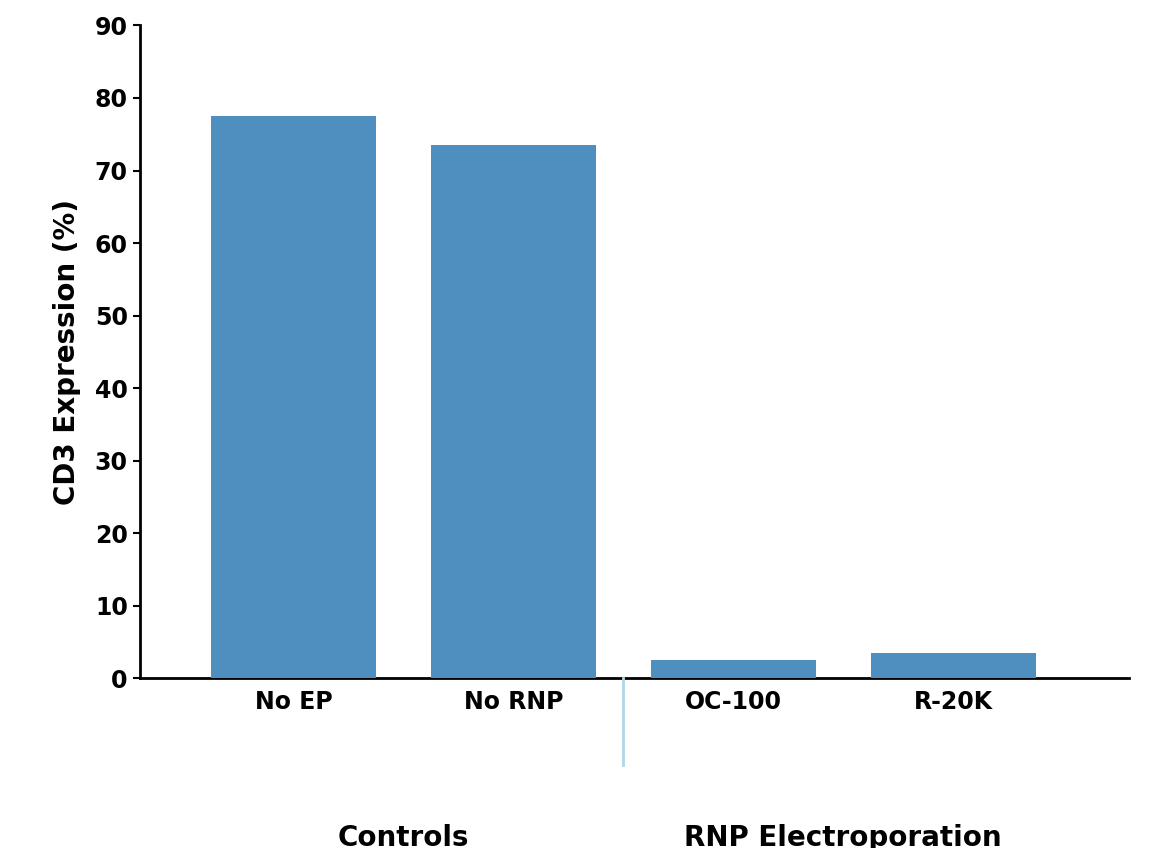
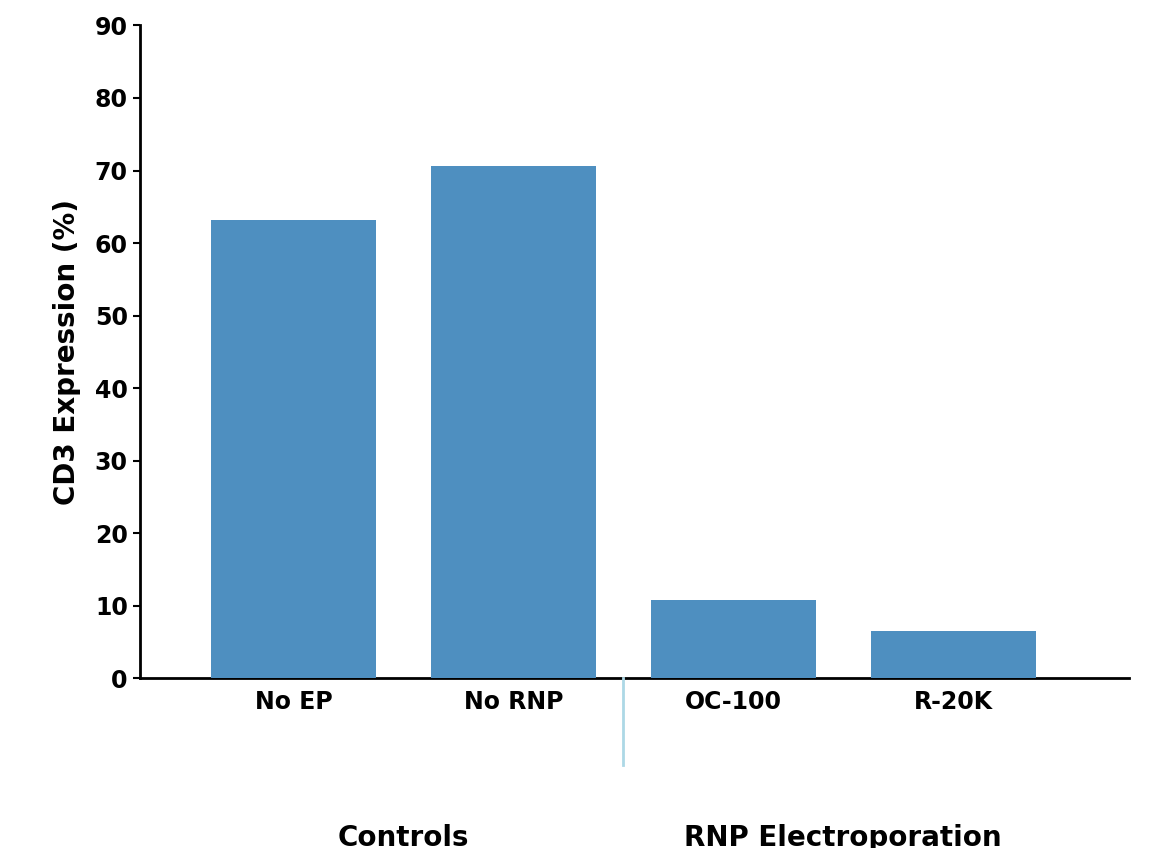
No EP: 77.5 -> 63.2
No RNP: 73.5 -> 70.6
OC-100: 2.5 -> 10.8
R-20K: 3.5 -> 6.6
